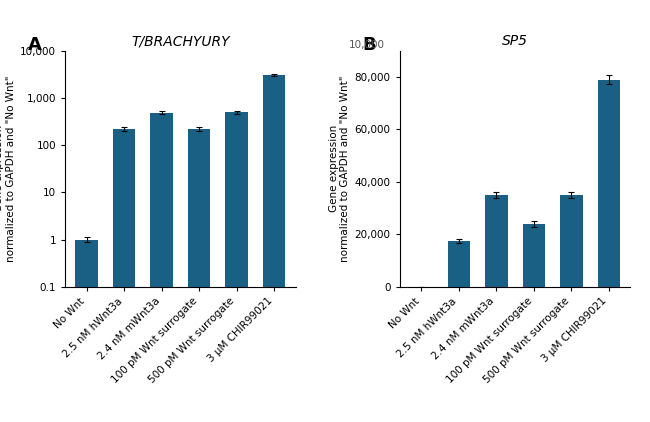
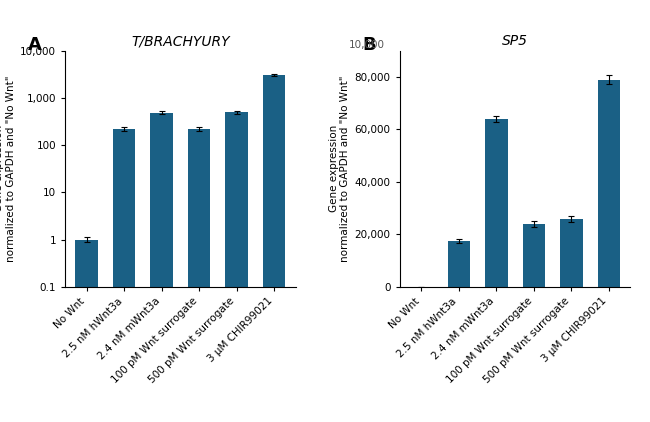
SP5/2.4 nM mWnt3a: 35,000 -> 64,000
SP5/500 pM Wnt surrogate: 35,000 -> 26,000
